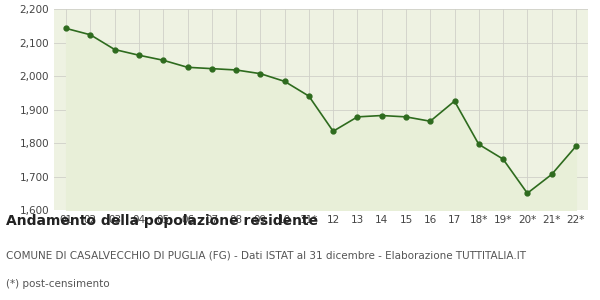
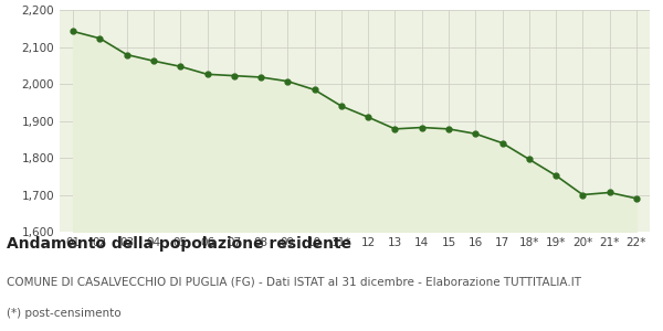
12: 1,835 -> 1,910
17: 1,925 -> 1,840
20*: 1,650 -> 1,700
22*: 1,790 -> 1,690
